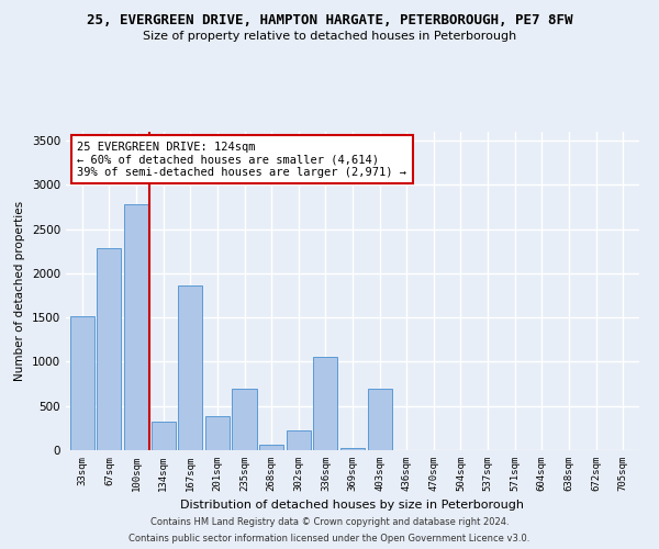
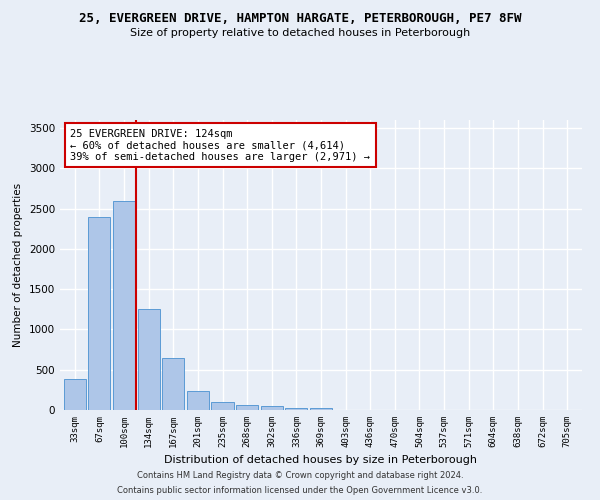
33sqm: 1520 -> 390
67sqm: 2280 -> 2400
100sqm: 2780 -> 2600
134sqm: 320 -> 1250
167sqm: 1860 -> 640
201sqm: 380 -> 240
235sqm: 700 -> 100
302sqm: 220 -> 40
336sqm: 1060 -> 30
403sqm: 700 -> 0
